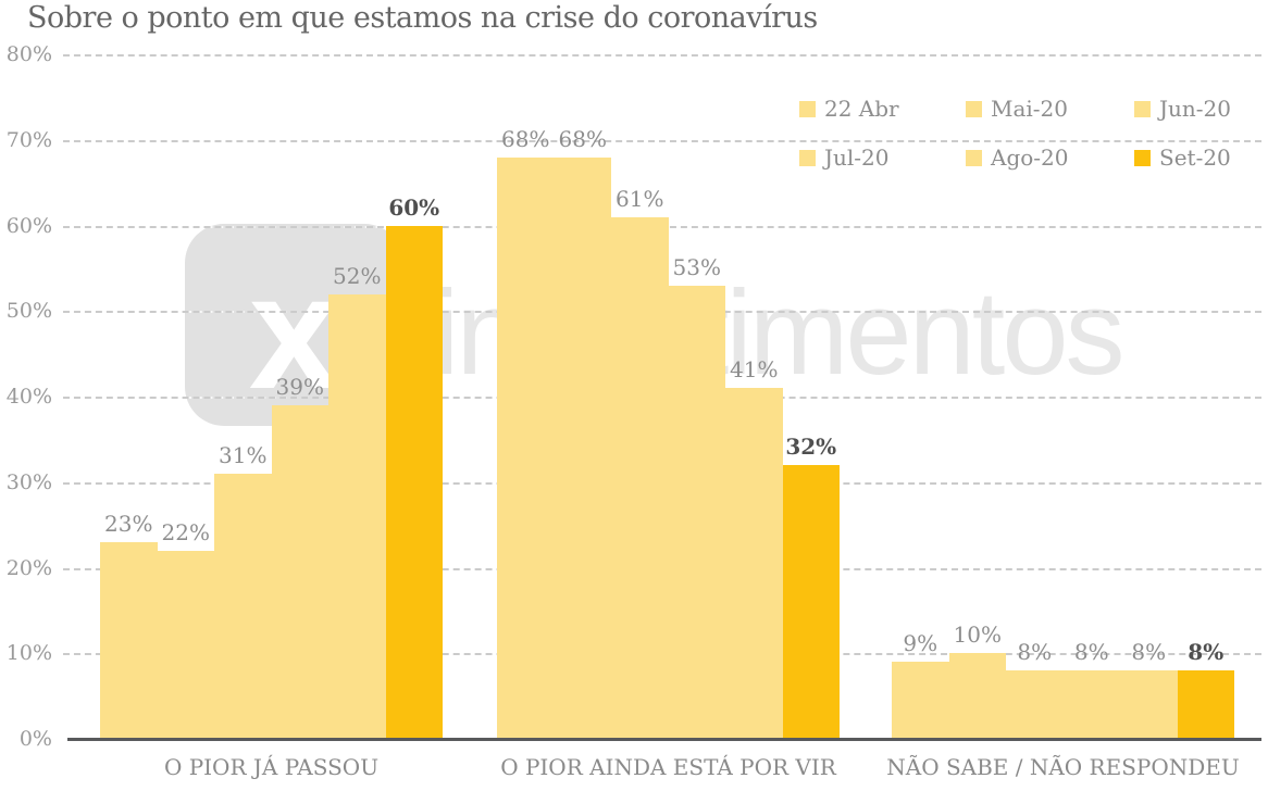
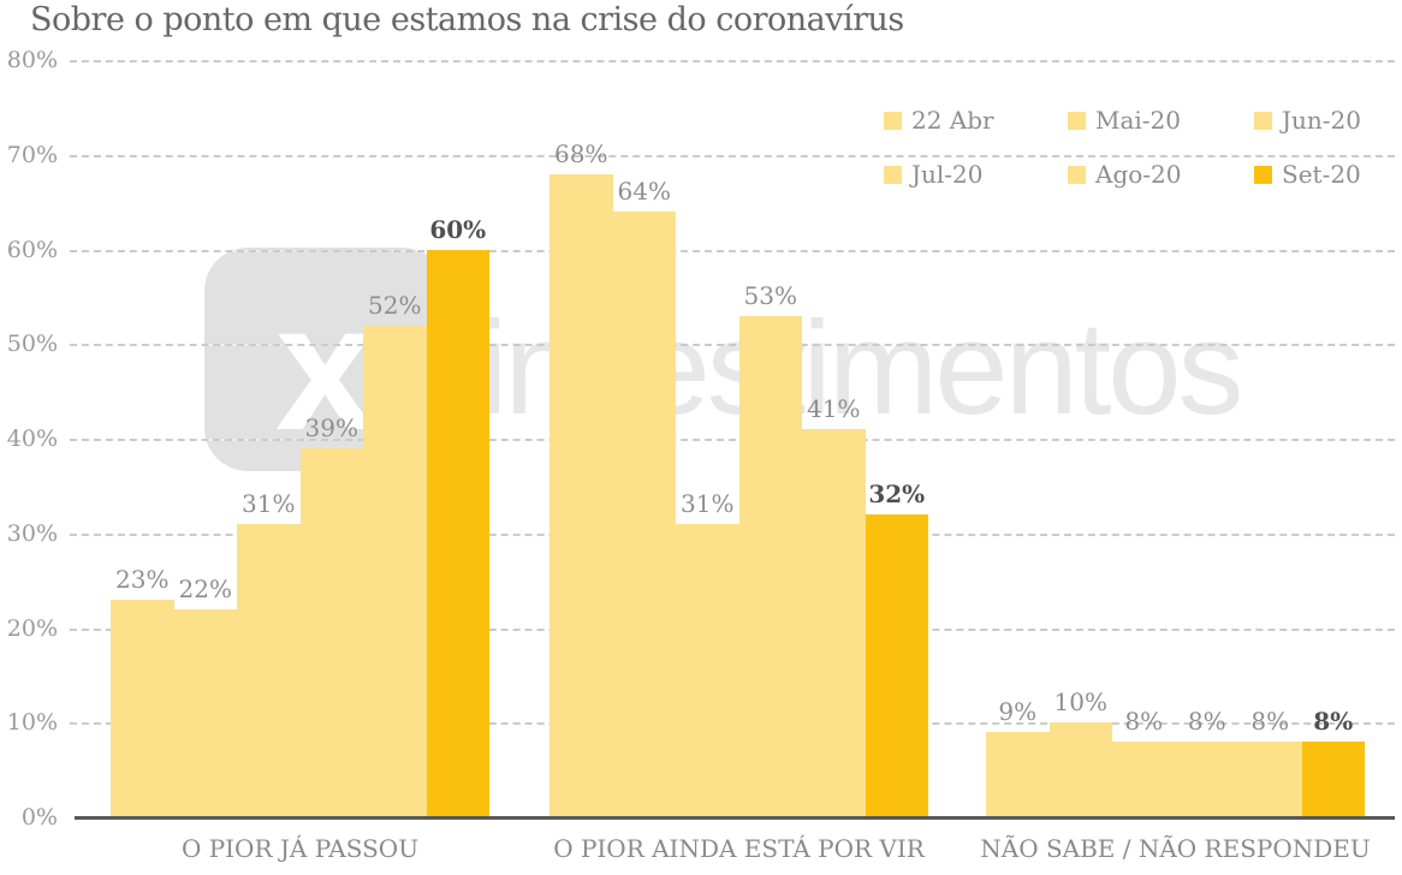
Mai-20/O PIOR AINDA ESTÁ POR VIR: 68% -> 64%
Jun-20/O PIOR AINDA ESTÁ POR VIR: 61% -> 31%
